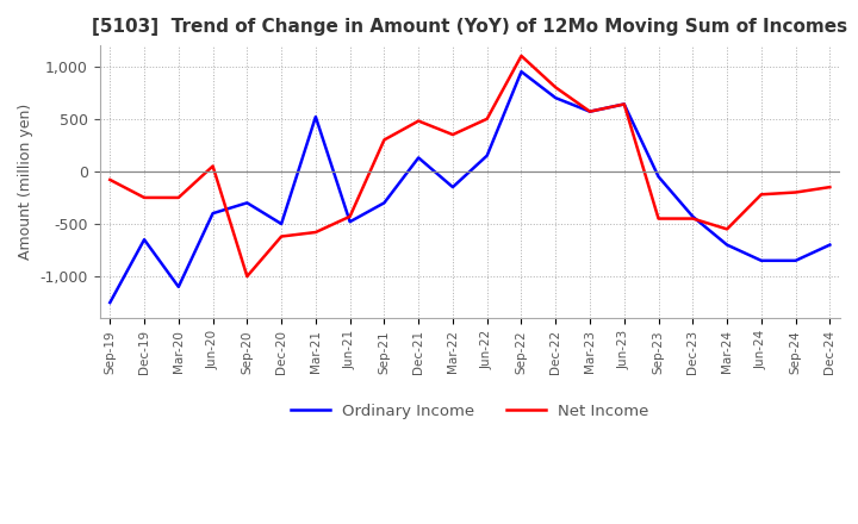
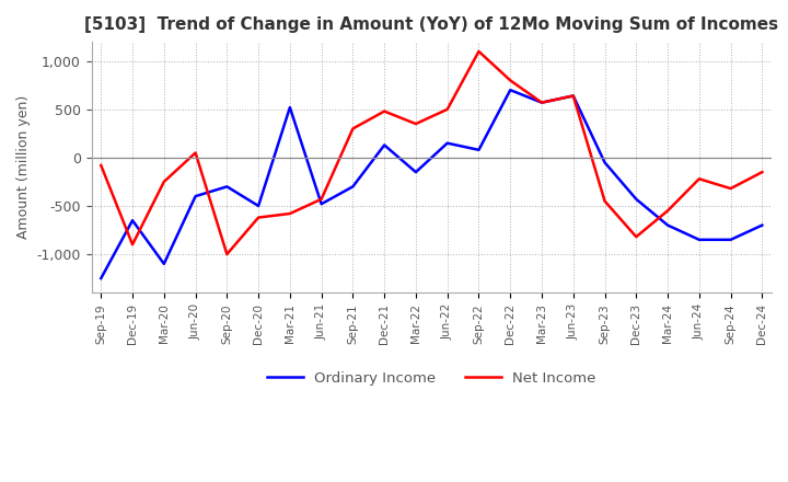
Net Income/Dec-19: -250 -> -900
Ordinary Income/Sep-22: 950 -> 80
Net Income/Dec-23: -450 -> -820
Net Income/Sep-24: -200 -> -320
